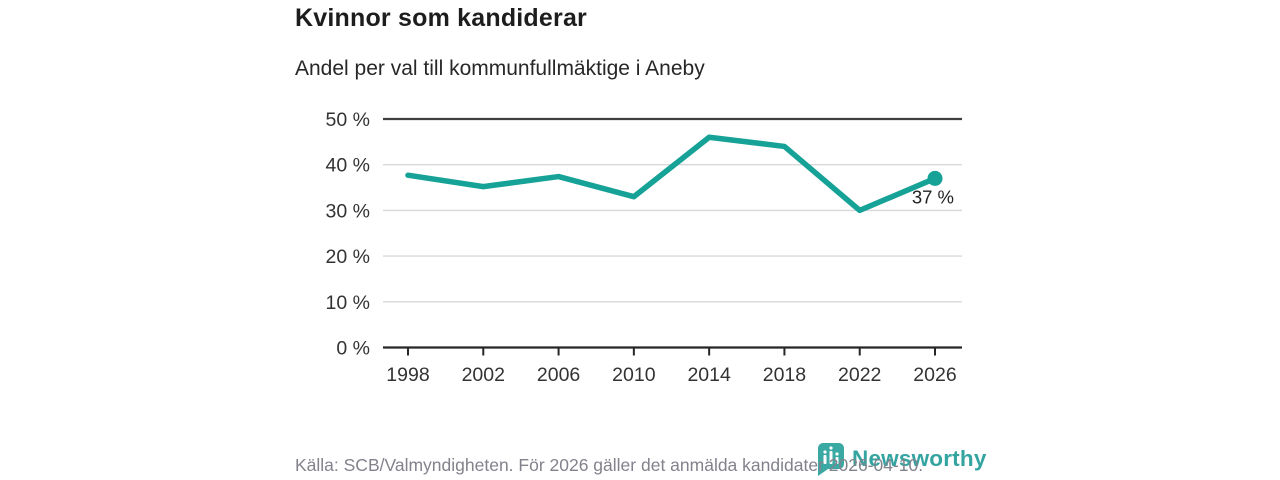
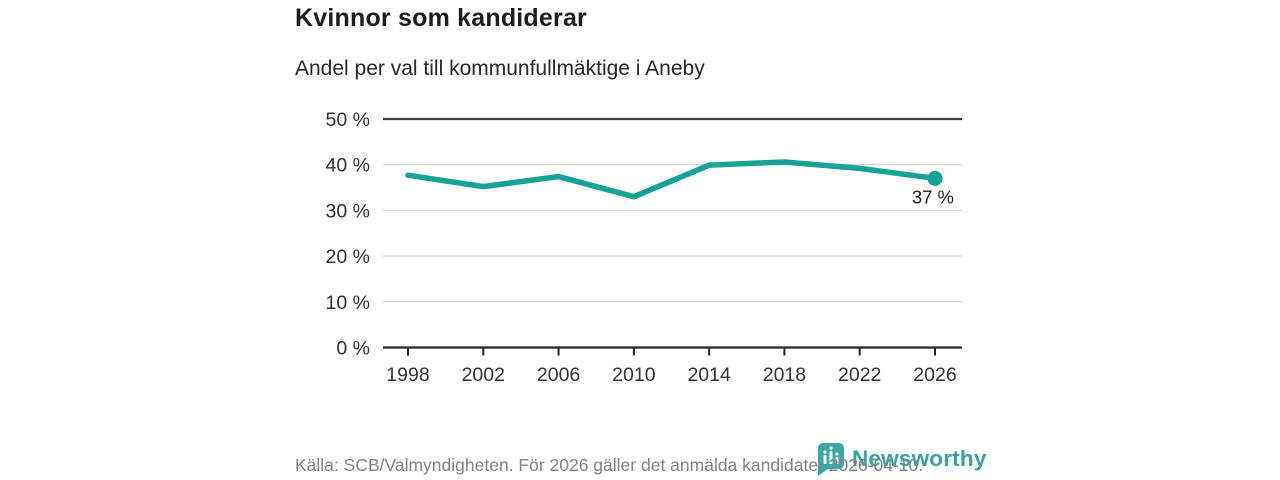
2014: 46% -> 40%
2018: 44% -> 41%
2022: 30% -> 39%
